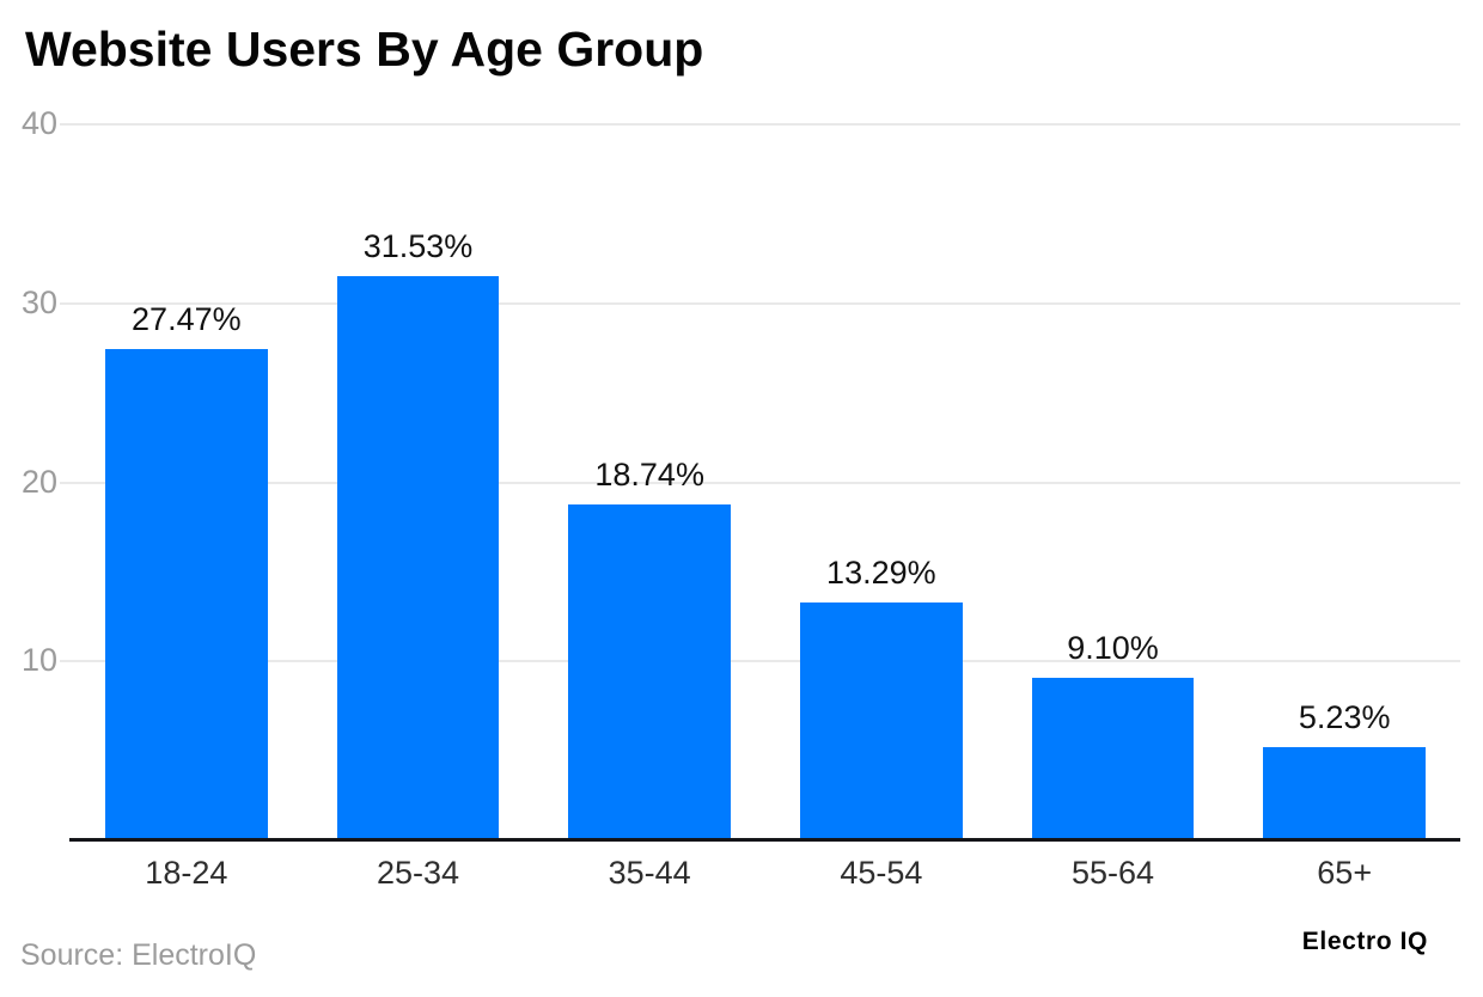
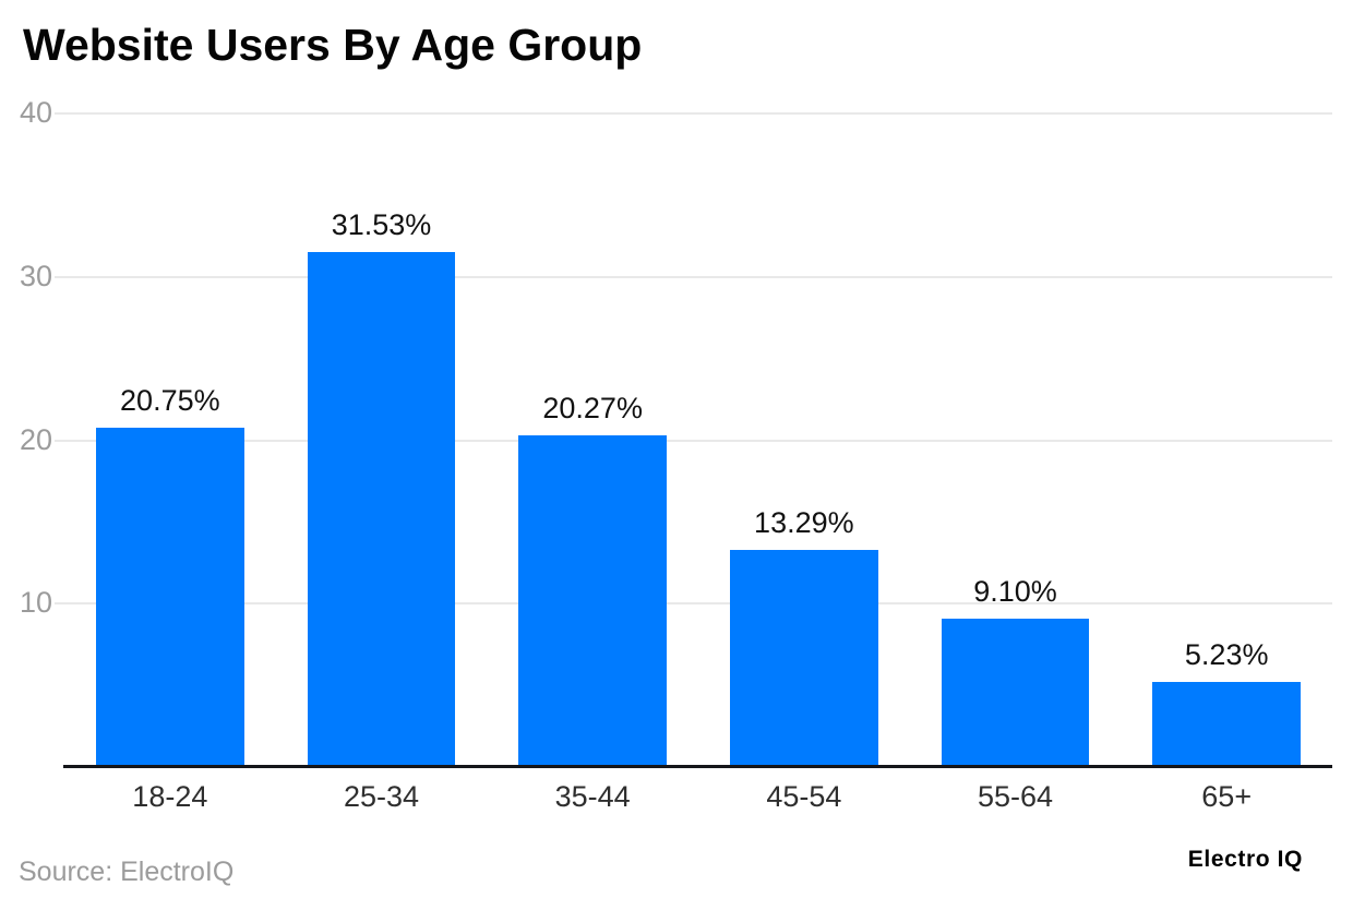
18-24: 27.47% -> 20.75%
35-44: 18.74% -> 20.27%
